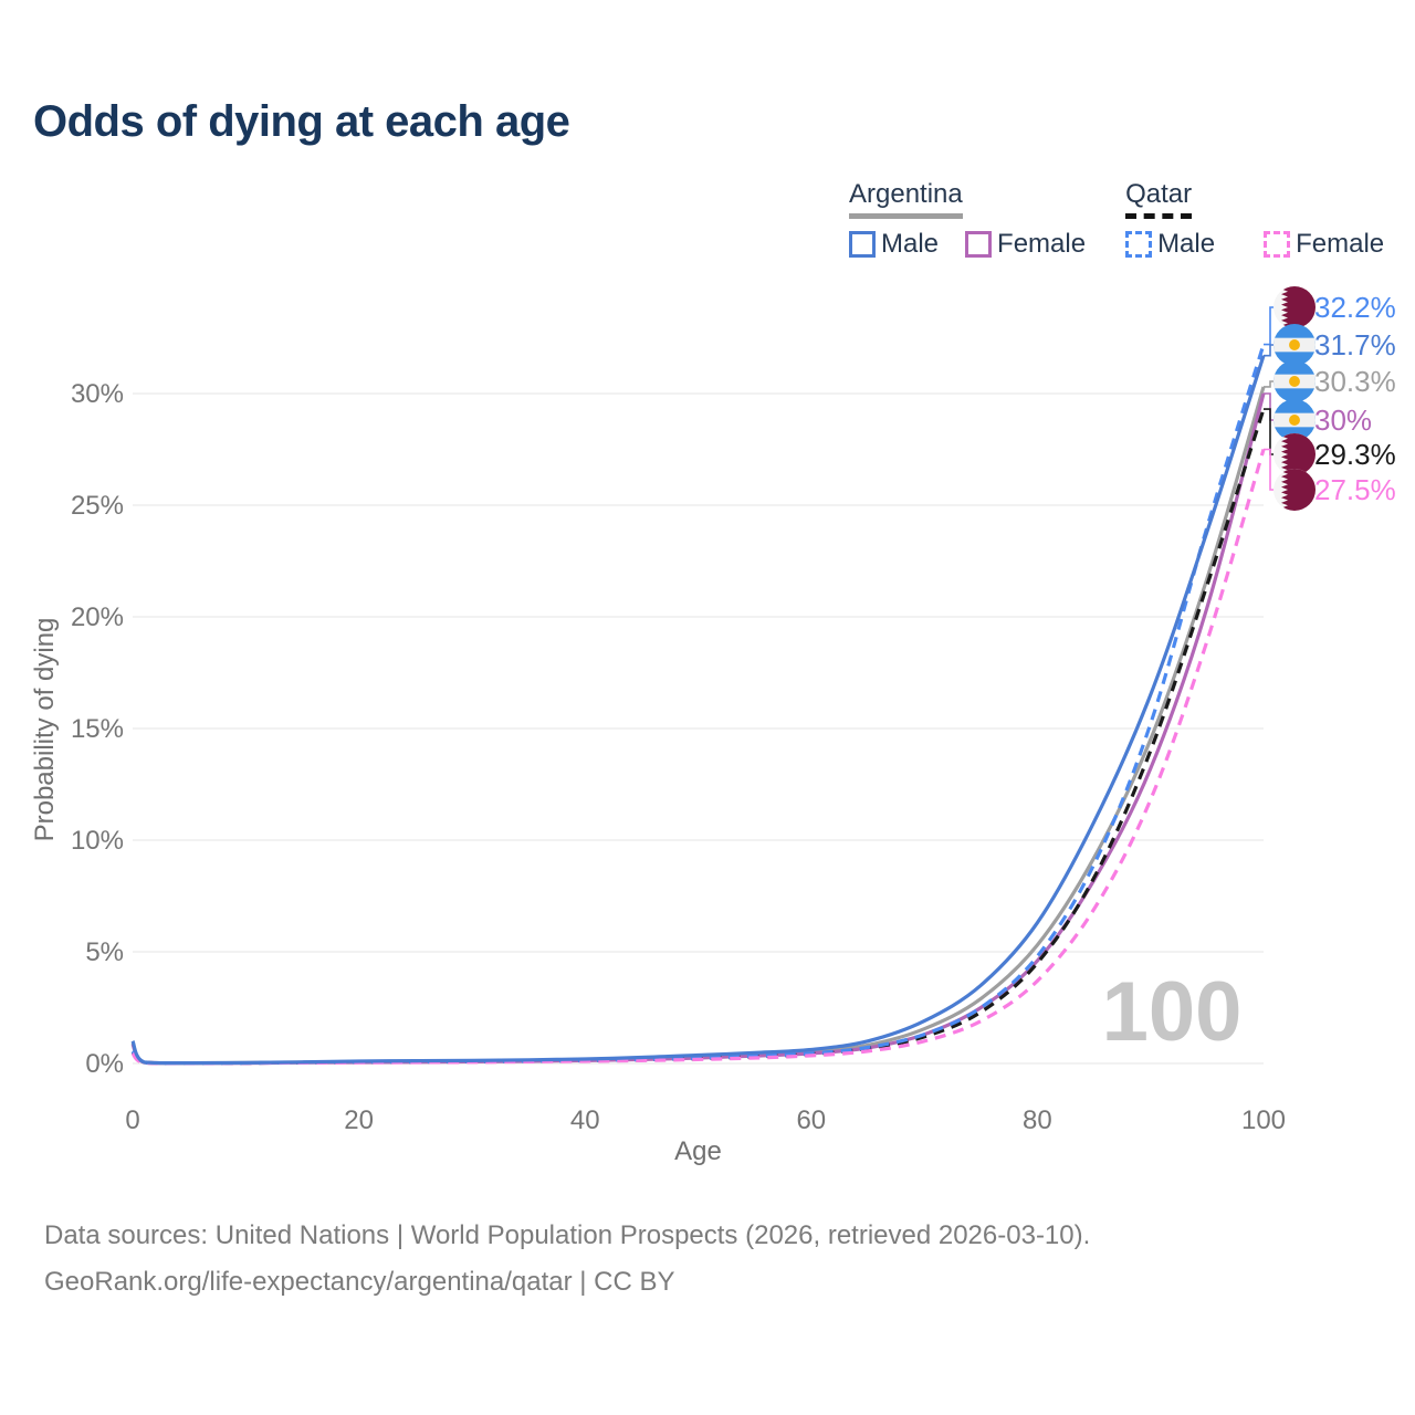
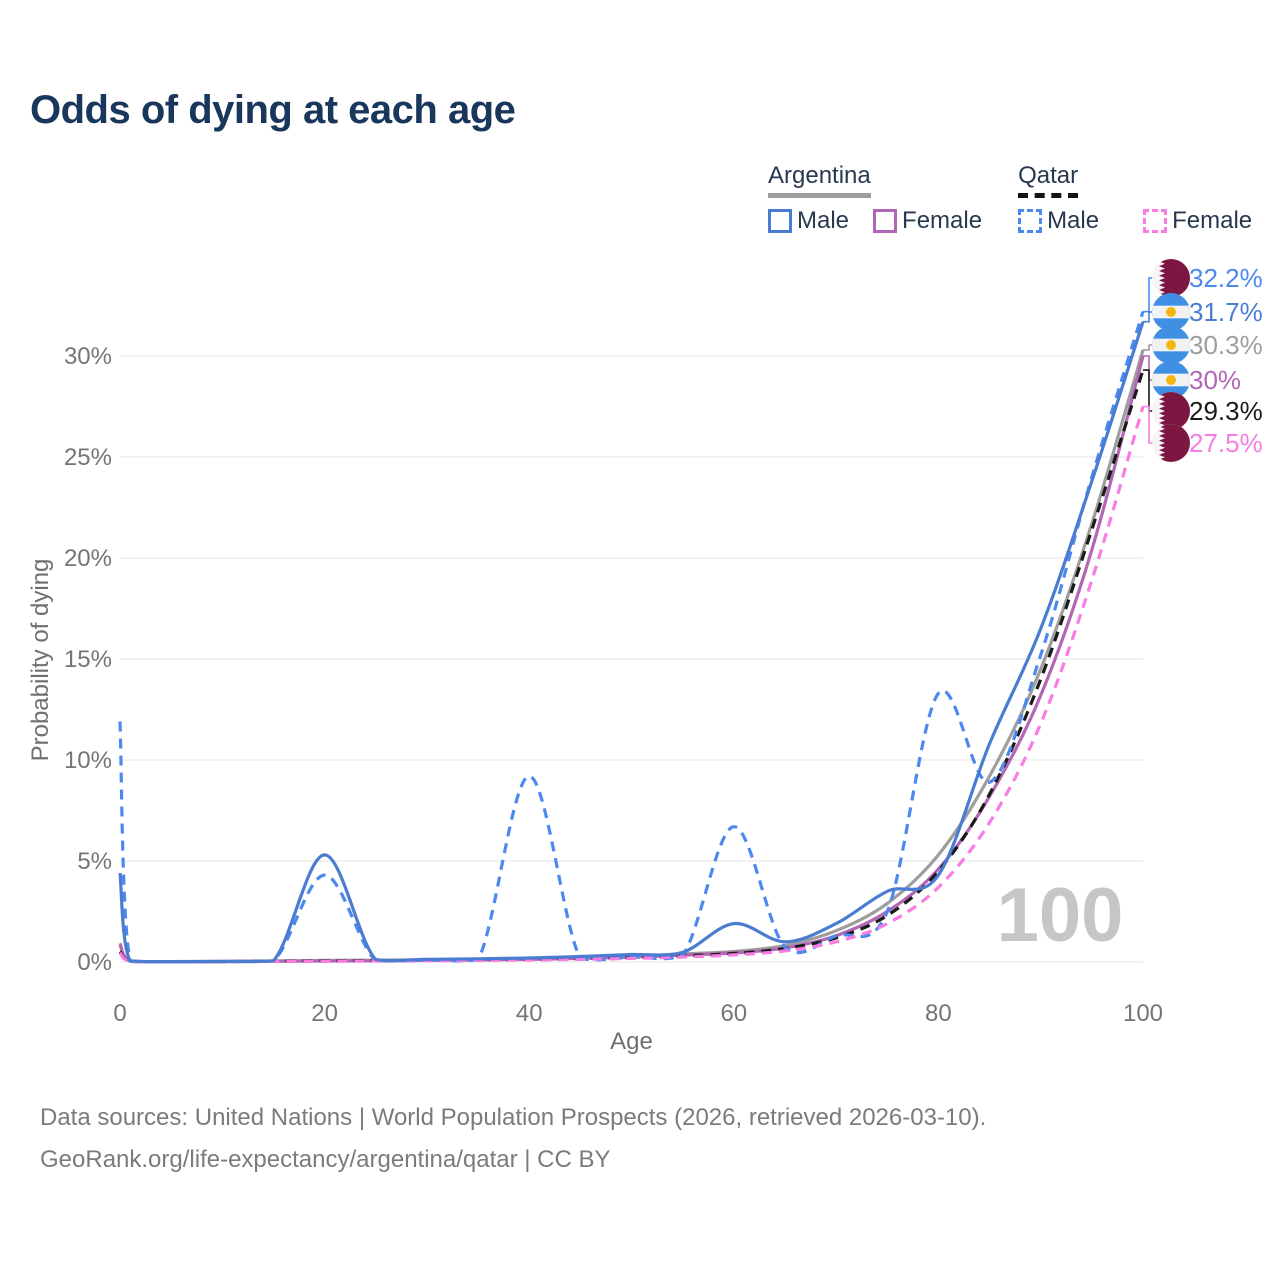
Argentina Male/0: 1.0% -> 4.4%
Qatar Male/0: 0.6% -> 11.9%
Argentina Male/20: 0.1% -> 5.3%
Qatar Male/20: 0.1% -> 4.3%
Qatar Male/40: 0.1% -> 9.2%
Argentina Male/60: 0.6% -> 1.9%
Qatar Male/60: 0.5% -> 6.7%
Argentina Male/80: 6.3% -> 4.3%
Qatar Male/80: 4.8% -> 13.3%
